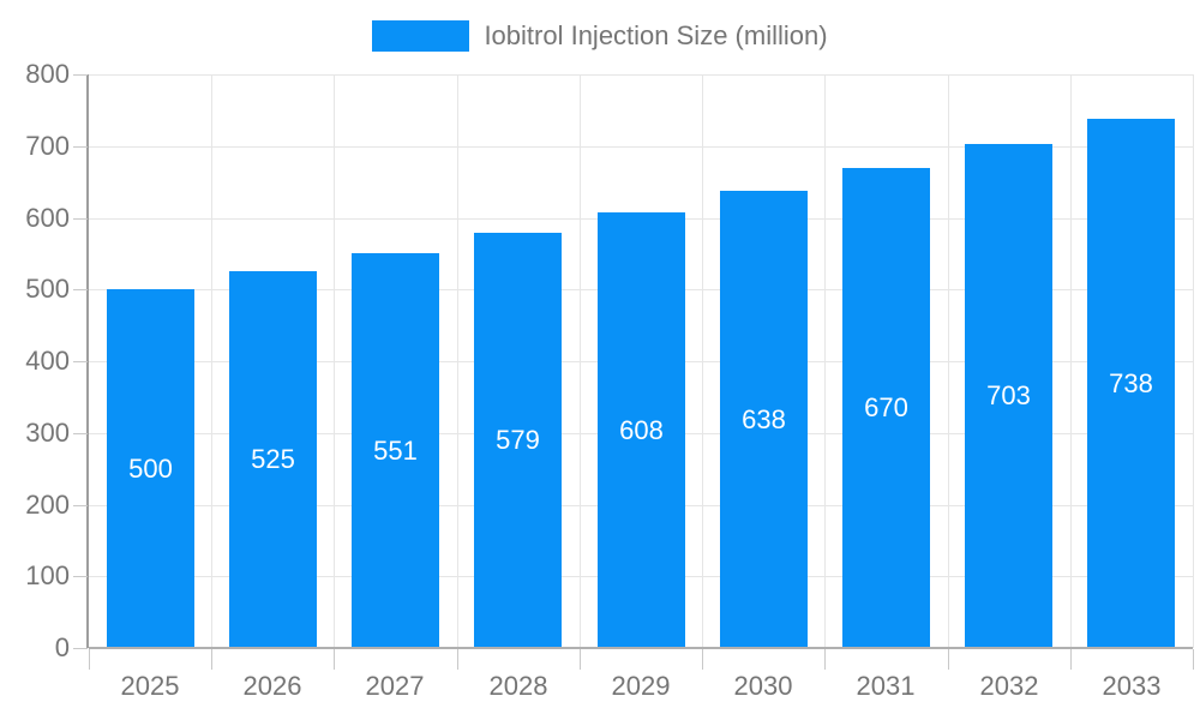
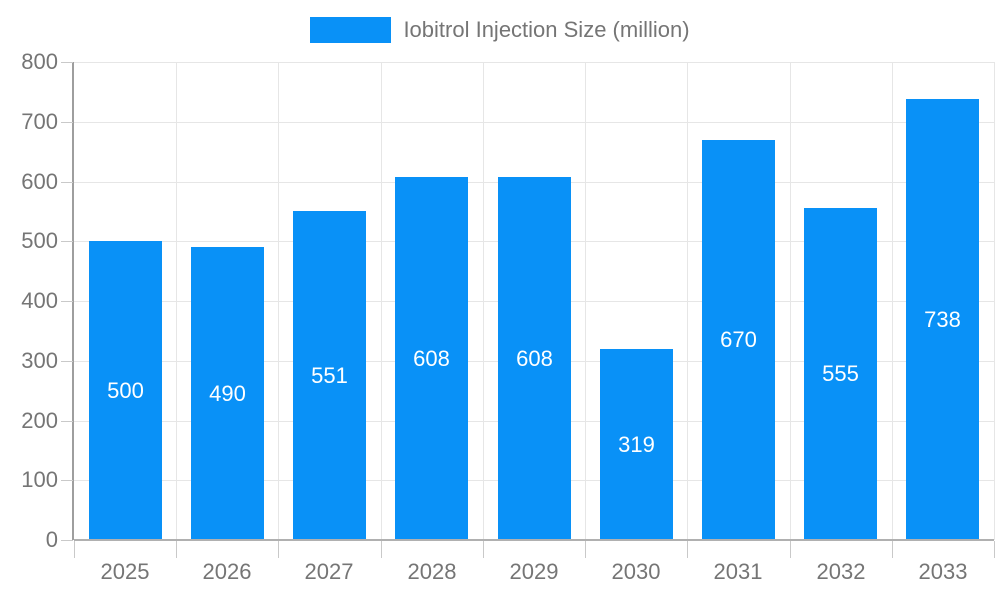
2026: 525 -> 490
2028: 579 -> 608
2030: 638 -> 319
2032: 703 -> 555
